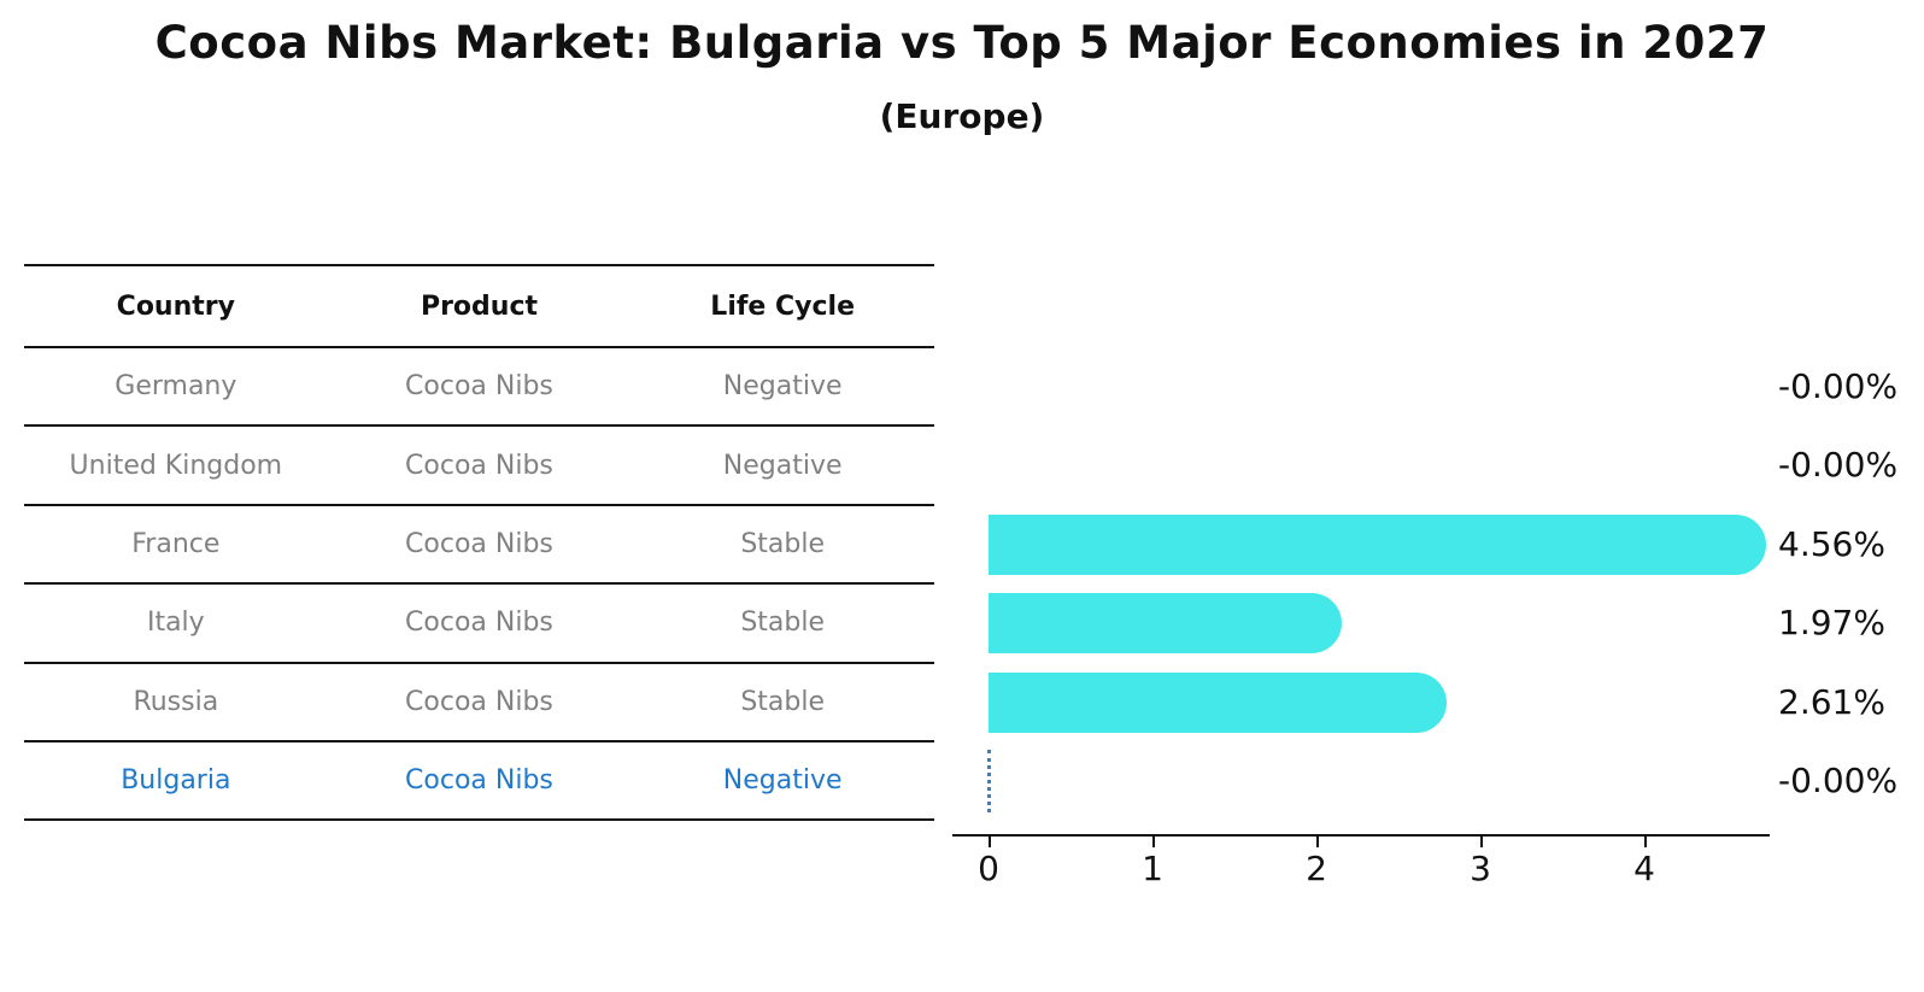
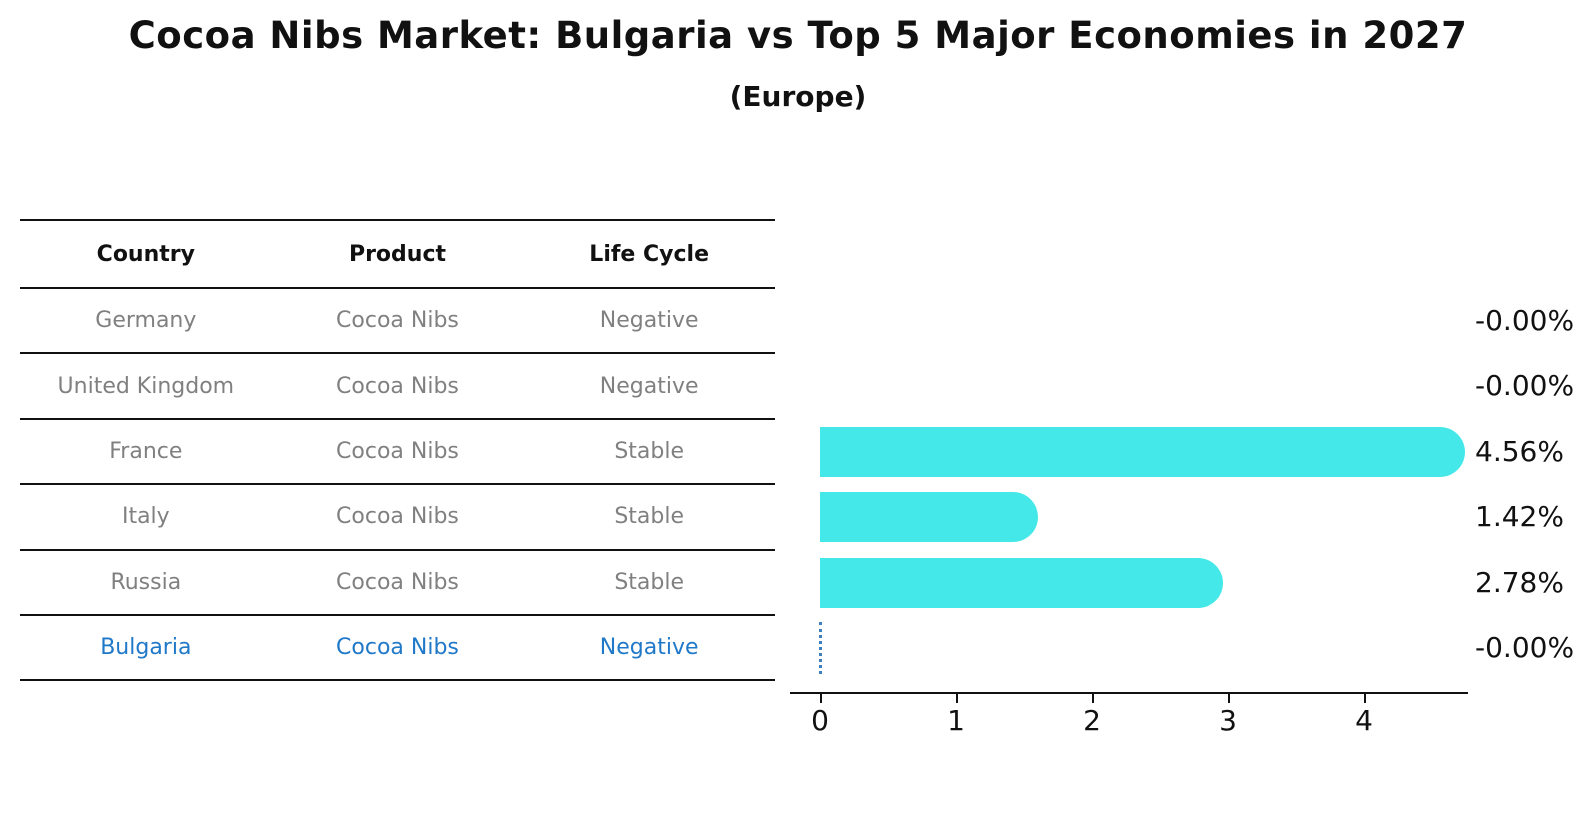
Italy: 1.97% -> 1.42%
Russia: 2.61% -> 2.78%
